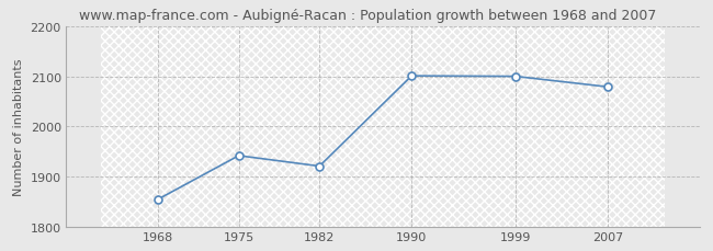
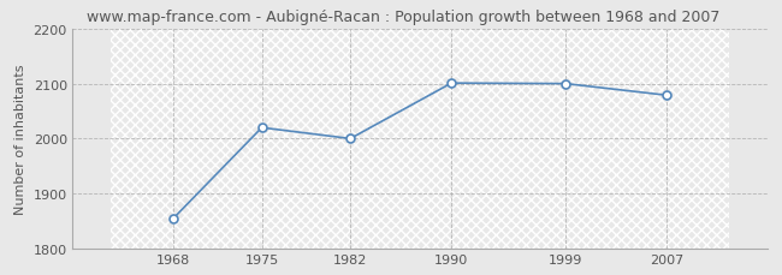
1975: 1942 -> 2020
1982: 1921 -> 2000
